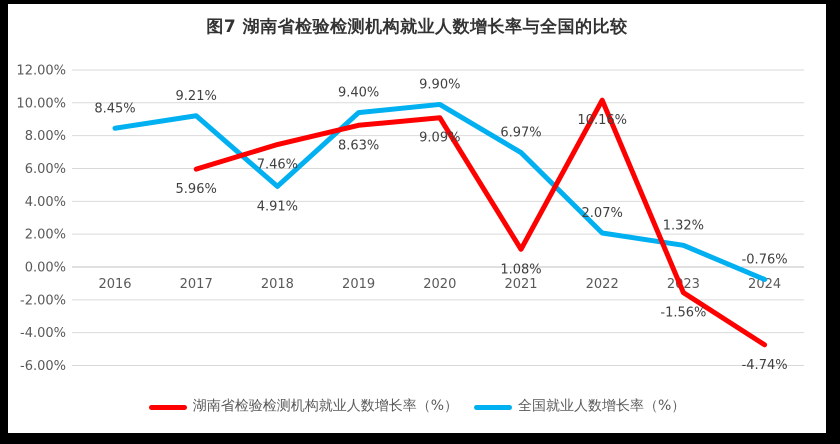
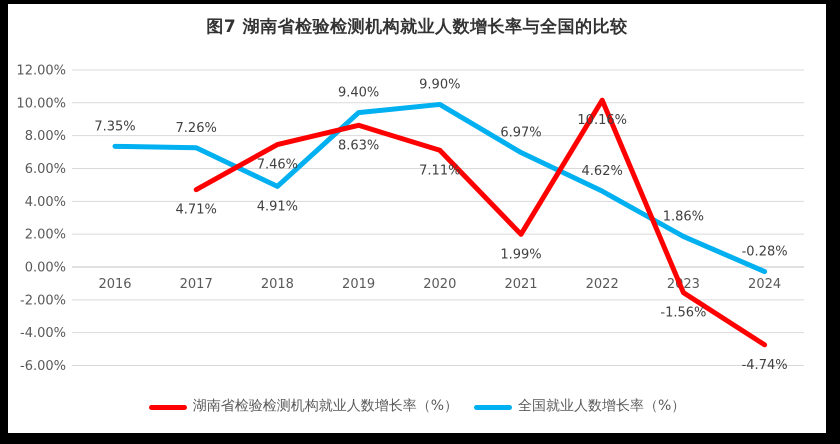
全国就业人数增长率（%）/2016: 8.45% -> 7.35%
湖南省检验检测机构就业人数增长率（%）/2017: 5.96% -> 4.71%
全国就业人数增长率（%）/2017: 9.21% -> 7.26%
湖南省检验检测机构就业人数增长率（%）/2020: 9.09% -> 7.11%
湖南省检验检测机构就业人数增长率（%）/2021: 1.08% -> 1.99%
全国就业人数增长率（%）/2022: 2.07% -> 4.62%
全国就业人数增长率（%）/2023: 1.32% -> 1.86%
全国就业人数增长率（%）/2024: -0.76% -> -0.28%
